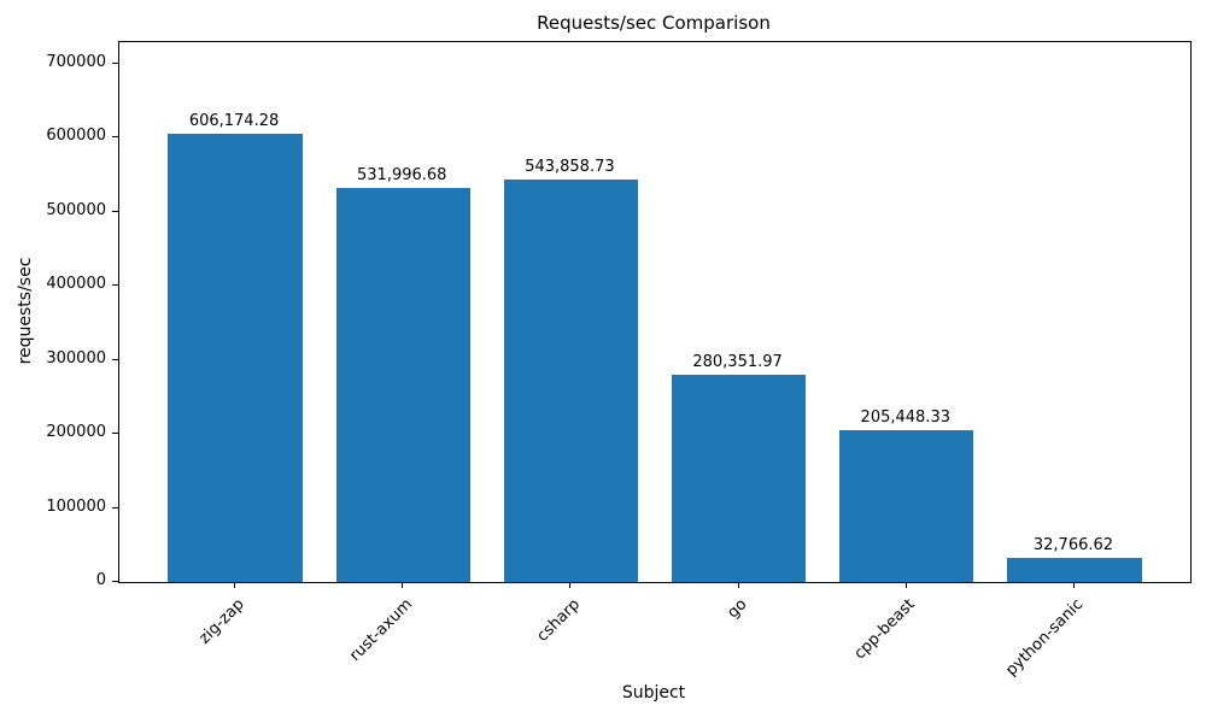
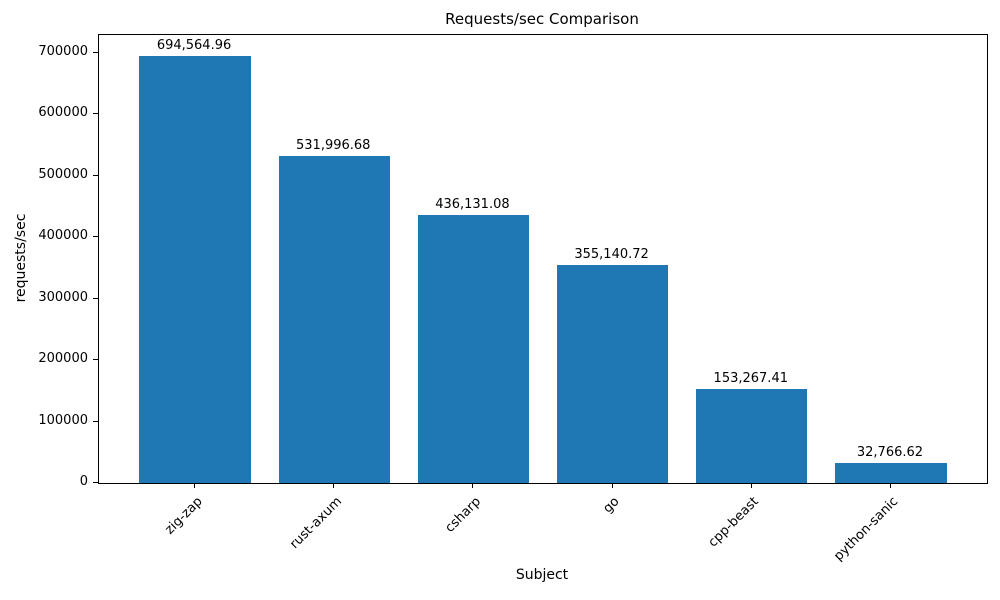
zig-zap: 606,174.28 -> 694,564.96
csharp: 543,858.73 -> 436,131.08
go: 280,351.97 -> 355,140.72
cpp-beast: 205,448.33 -> 153,267.41
